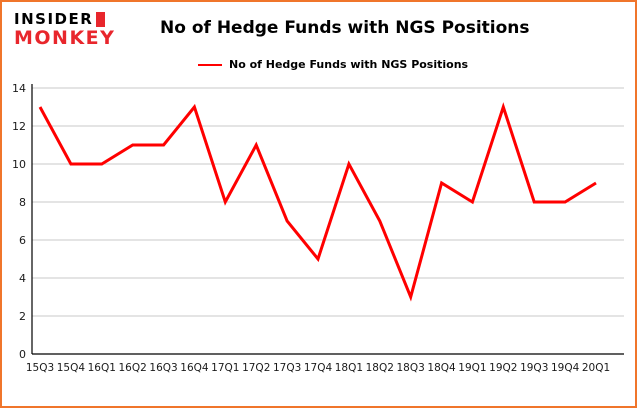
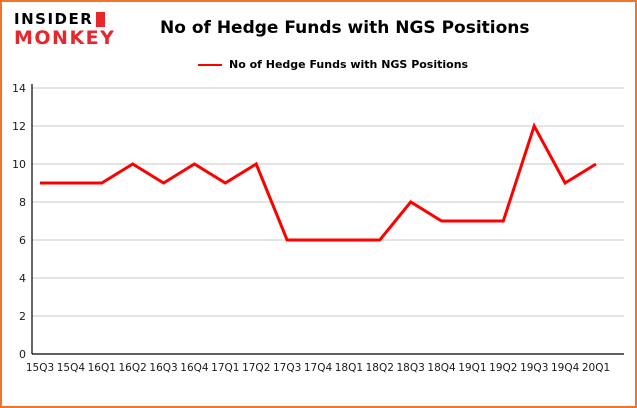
15Q3: 13 -> 9
15Q4: 10 -> 9
16Q1: 10 -> 9
16Q2: 11 -> 10
16Q3: 11 -> 9
16Q4: 13 -> 10
17Q1: 8 -> 9
17Q2: 11 -> 10
17Q3: 7 -> 6
17Q4: 5 -> 6
18Q1: 10 -> 6
18Q2: 7 -> 6
18Q3: 3 -> 8
18Q4: 9 -> 7
19Q1: 8 -> 7
19Q2: 13 -> 7
19Q3: 8 -> 12
19Q4: 8 -> 9
20Q1: 9 -> 10
